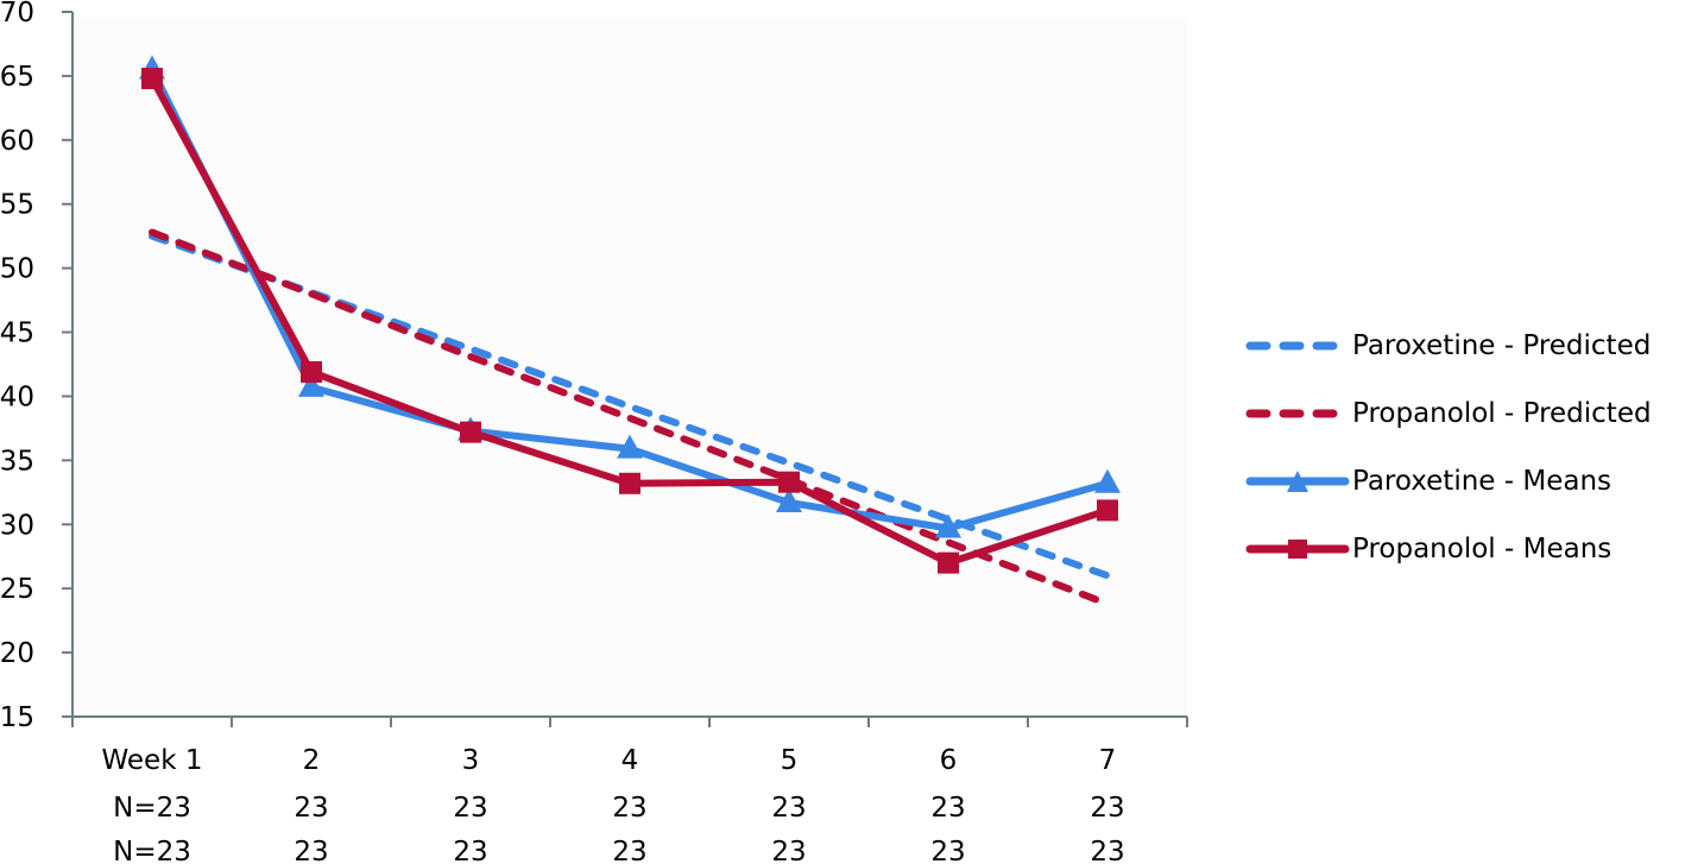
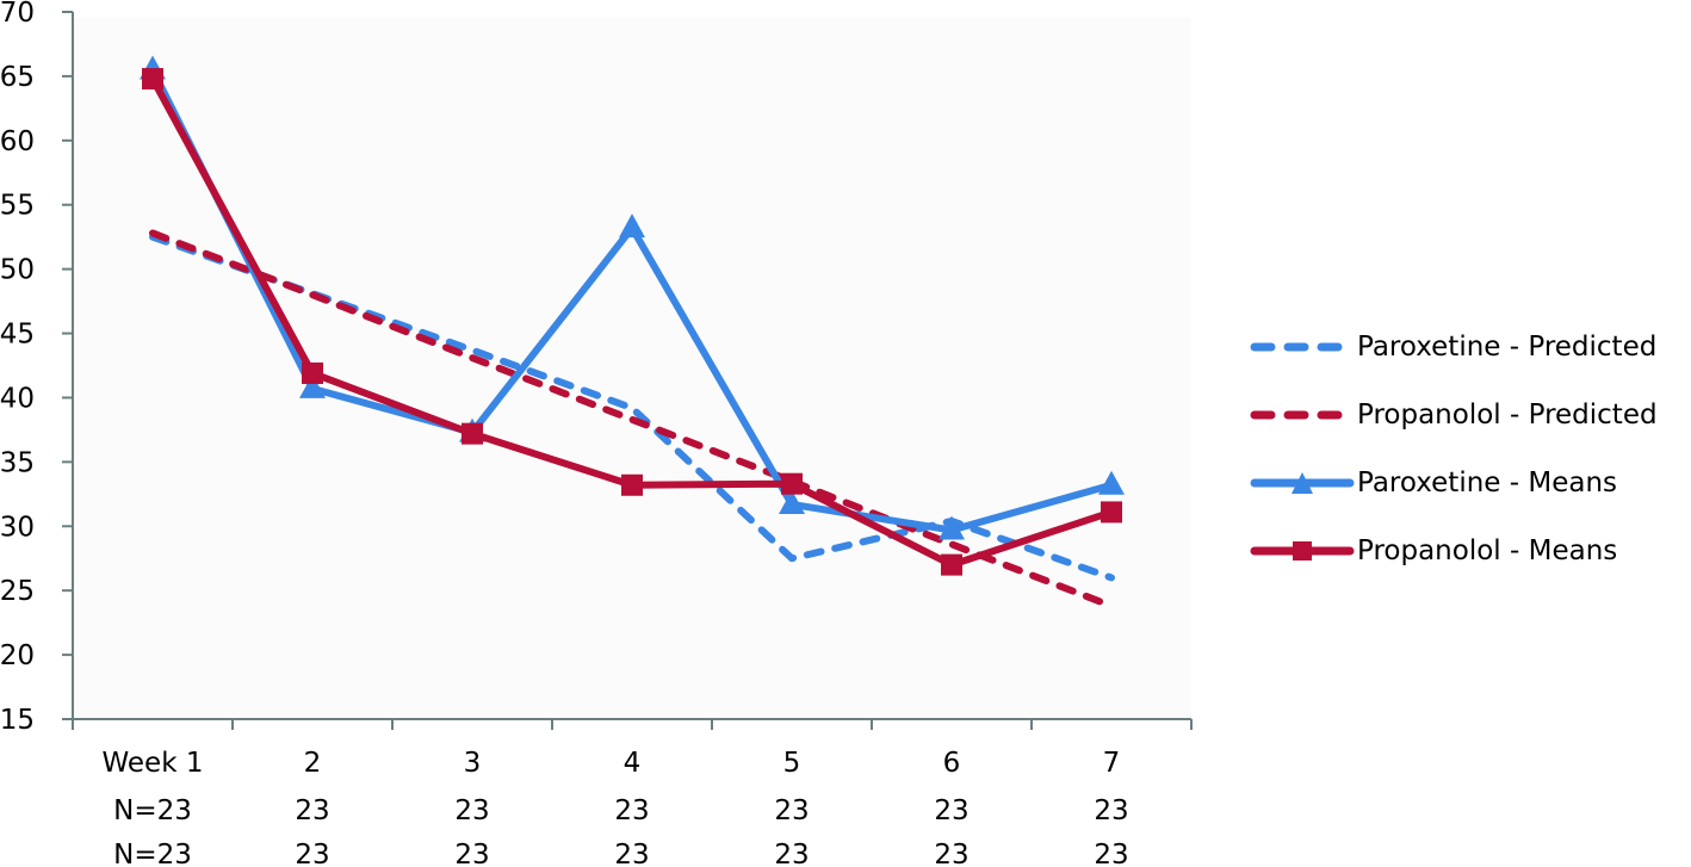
Paroxetine - Means/4: 35.9 -> 53.2
Paroxetine - Predicted/5: 34.8 -> 27.5
